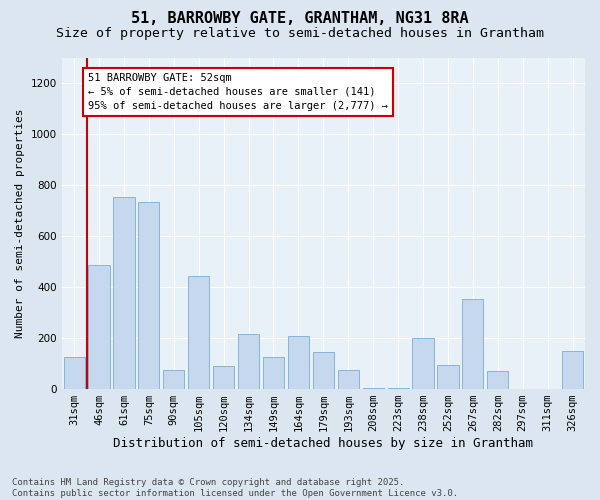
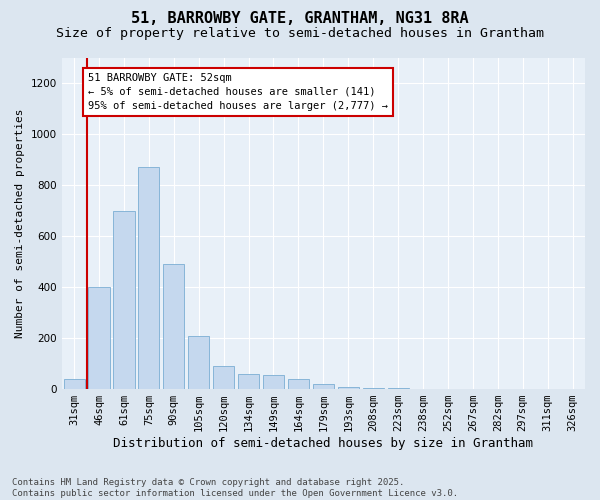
31sqm: 125 -> 40
46sqm: 485 -> 400
61sqm: 755 -> 700
75sqm: 735 -> 870
90sqm: 75 -> 490
105sqm: 445 -> 210
134sqm: 215 -> 60
149sqm: 125 -> 55
164sqm: 210 -> 40
179sqm: 145 -> 20
193sqm: 75 -> 8
238sqm: 200 -> 2
252sqm: 95 -> 1
267sqm: 355 -> 1
282sqm: 70 -> 1
326sqm: 150 -> 2
